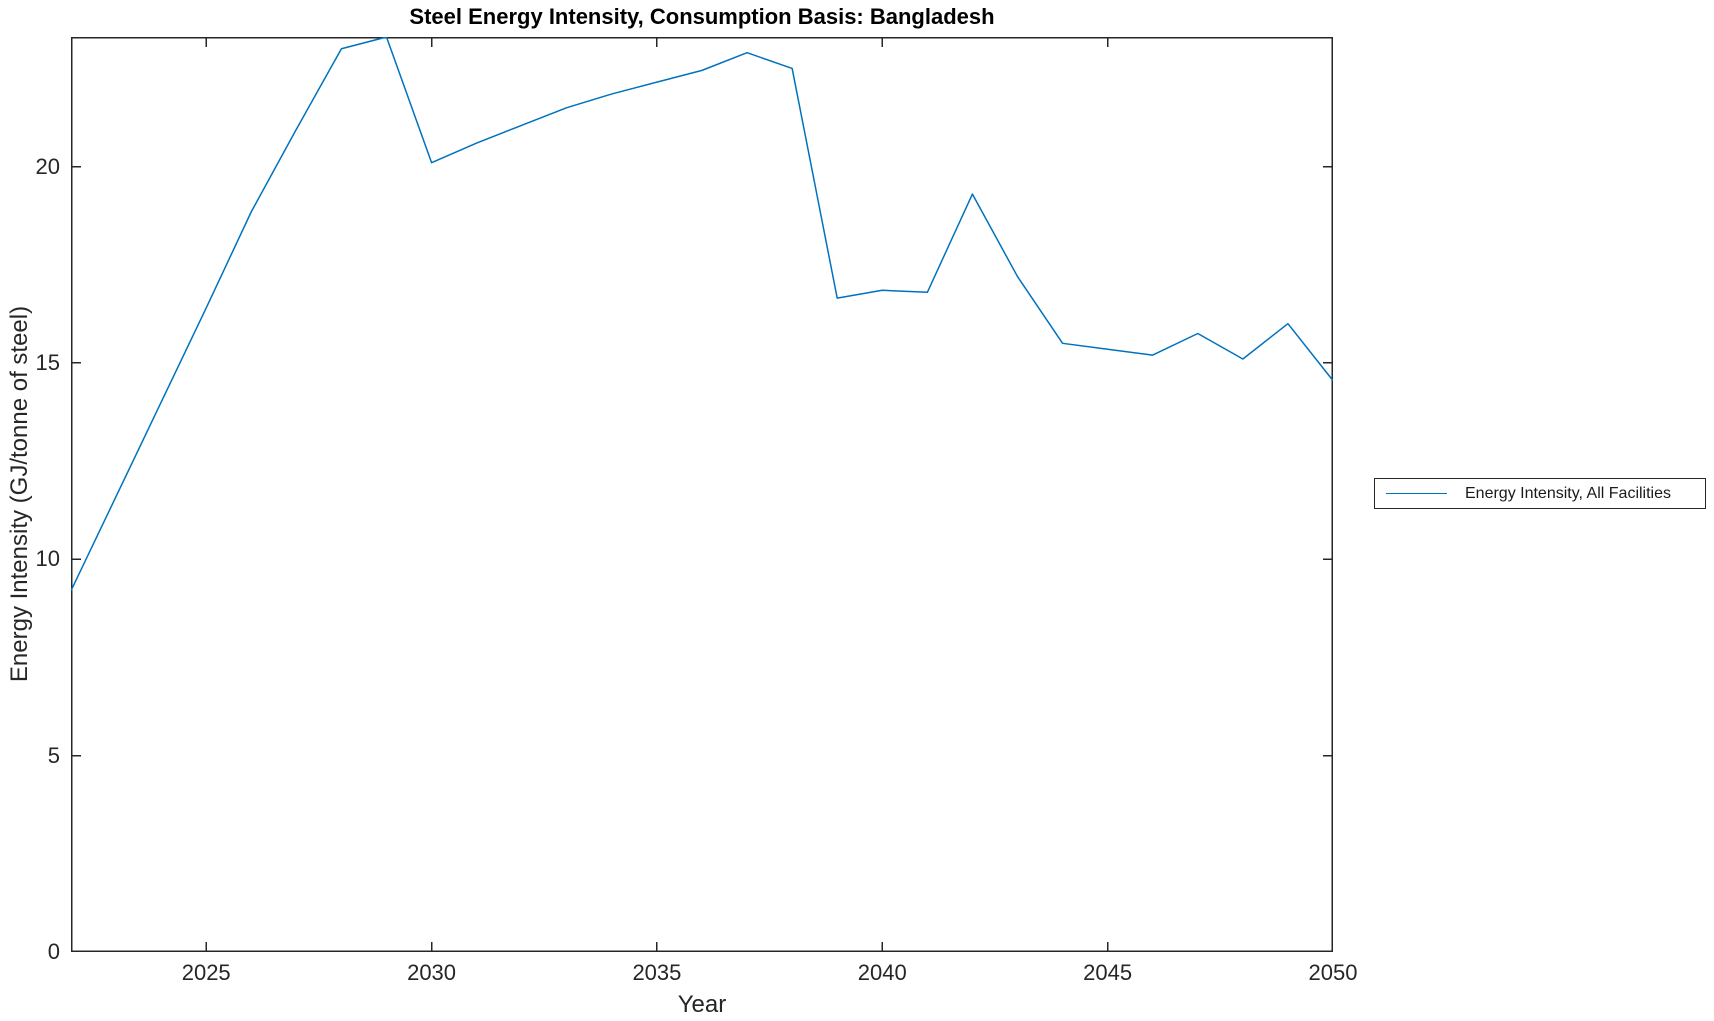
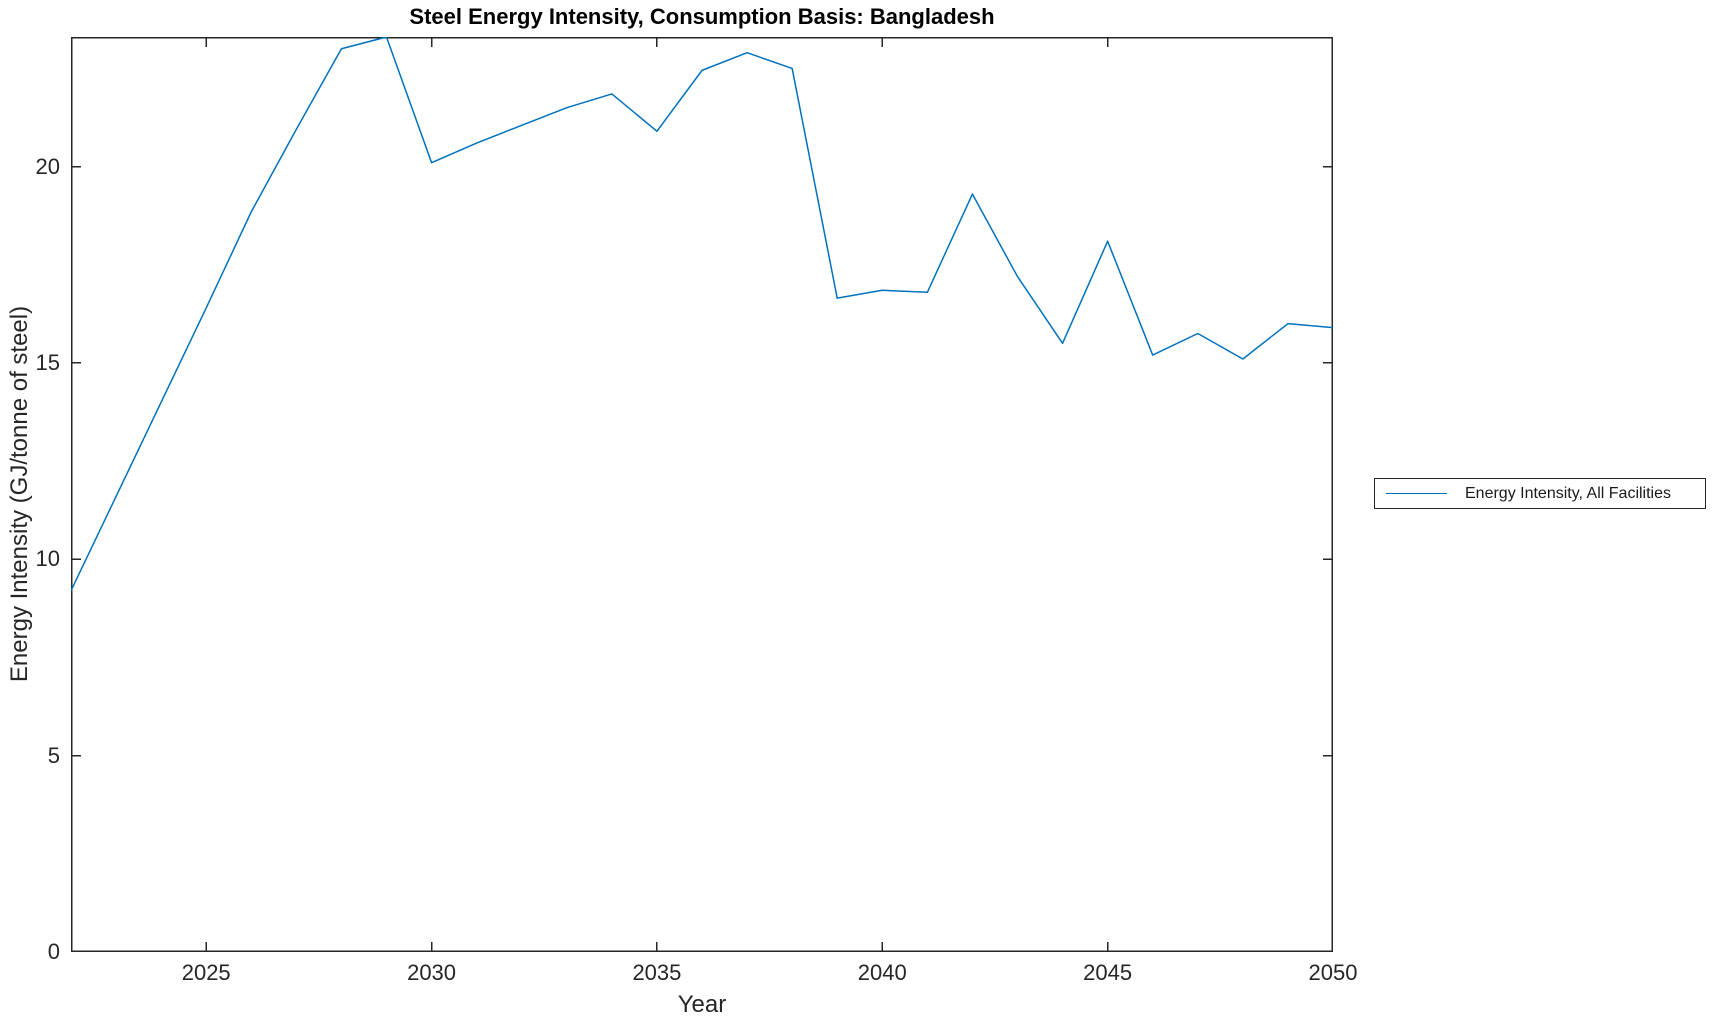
2035: 22.1 -> 20.9
2045: 15.3 -> 18.1
2050: 14.6 -> 15.9
